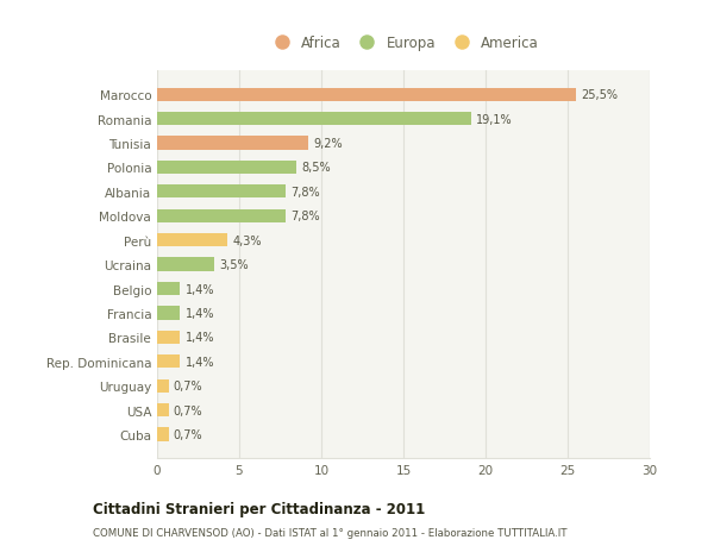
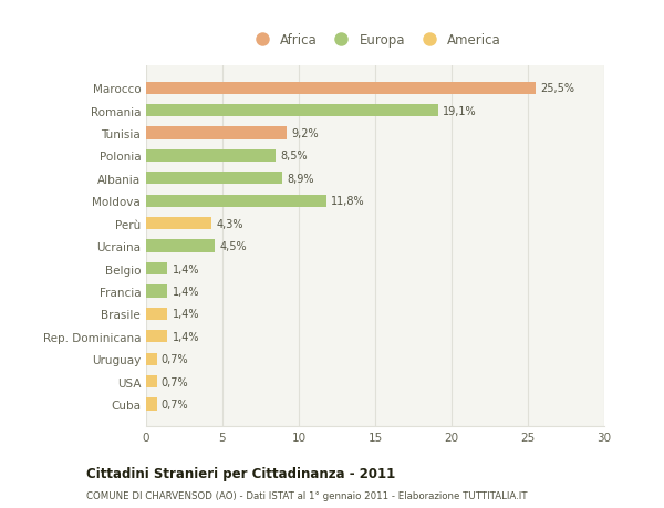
Albania: 7,8% -> 8,9%
Moldova: 7,8% -> 11,8%
Ucraina: 3,5% -> 4,5%
